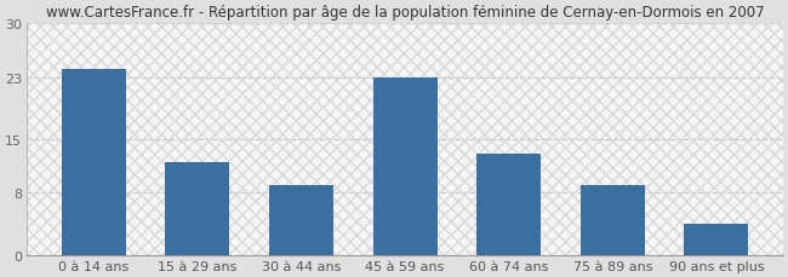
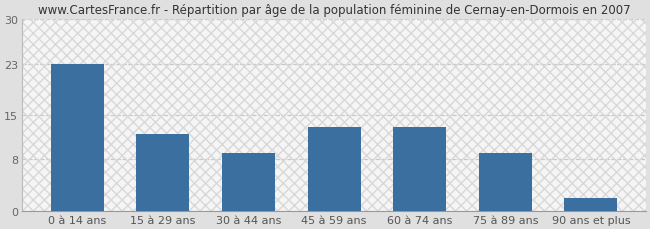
0 à 14 ans: 24 -> 23
45 à 59 ans: 23 -> 13
90 ans et plus: 4 -> 2
